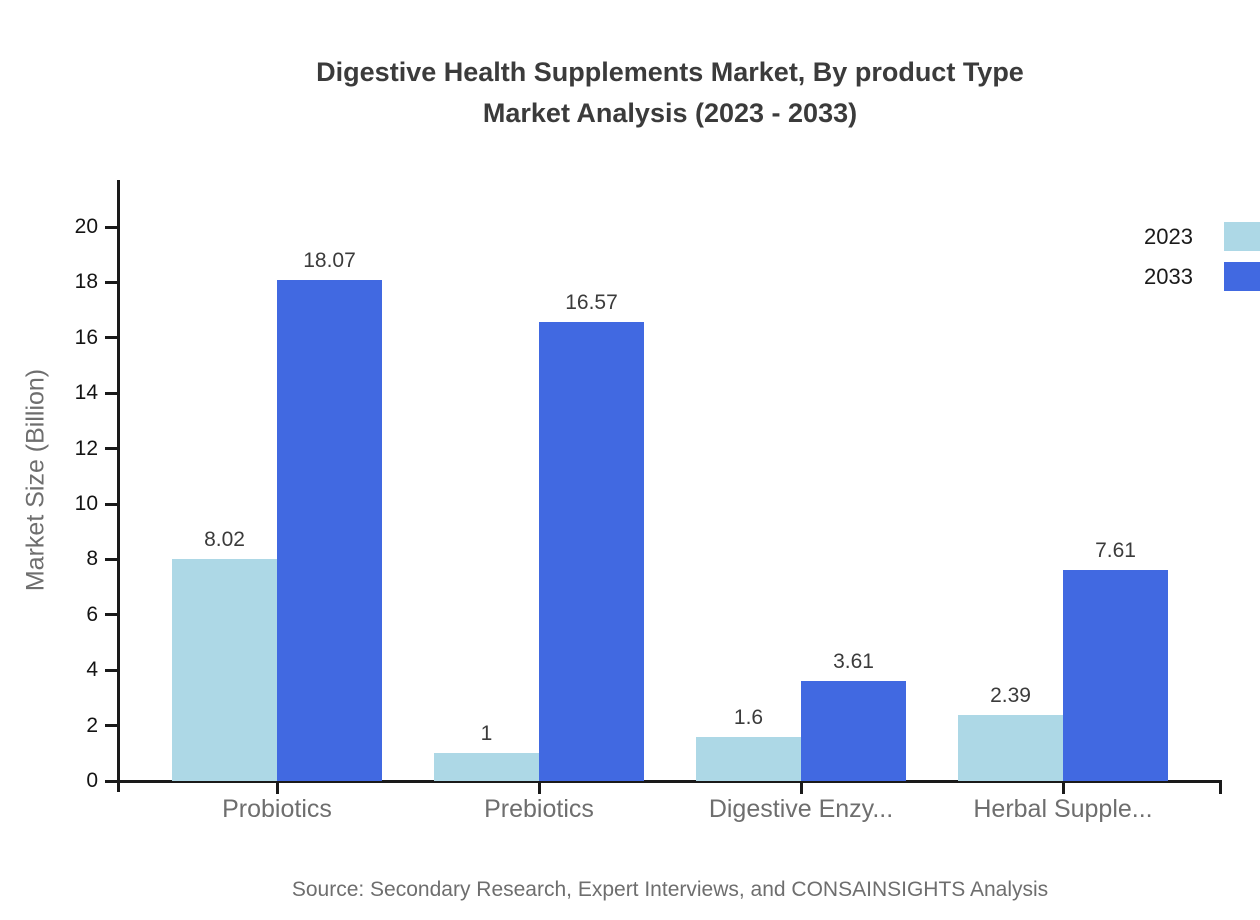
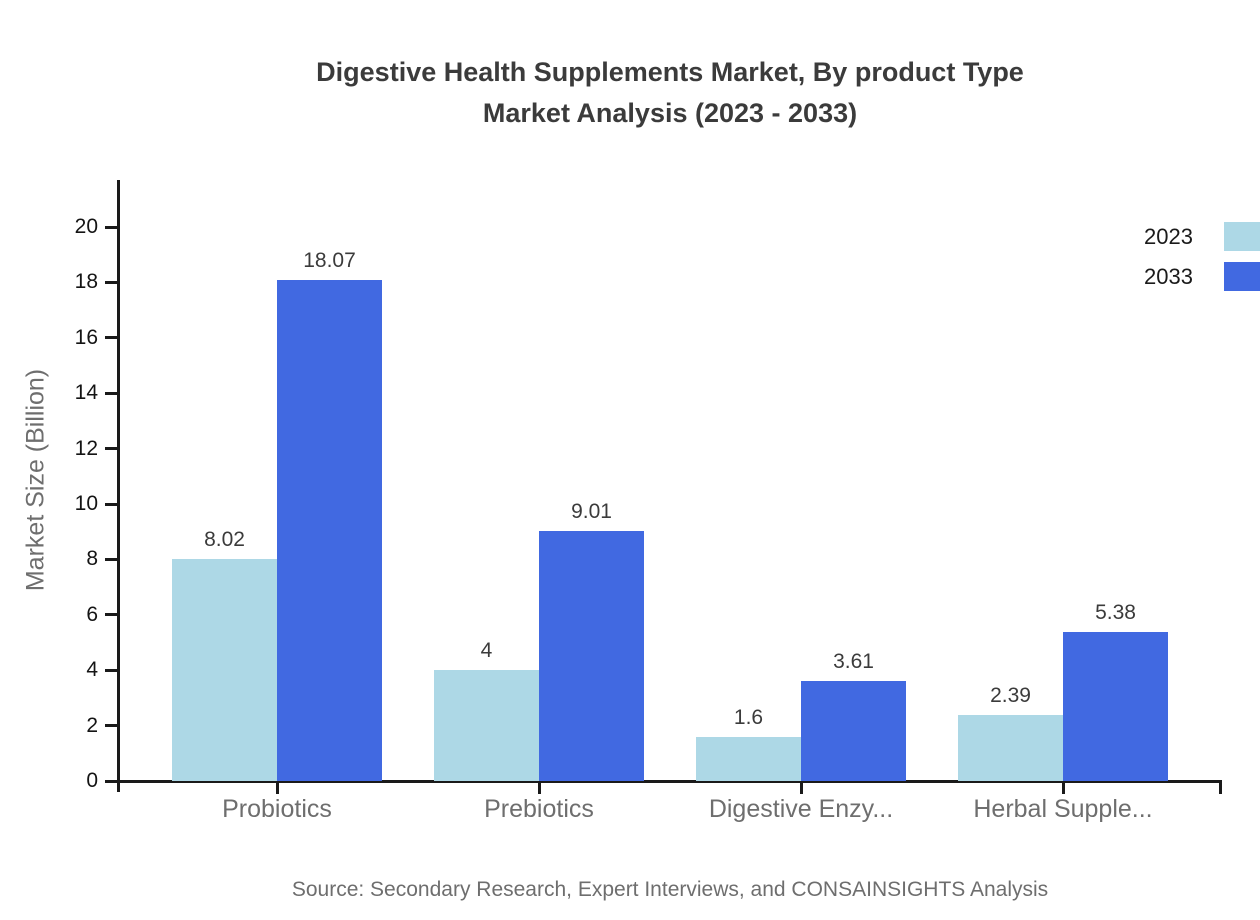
2023/Prebiotics: 1 -> 4
2033/Prebiotics: 16.57 -> 9.01
2033/Herbal Supple...: 7.61 -> 5.38
